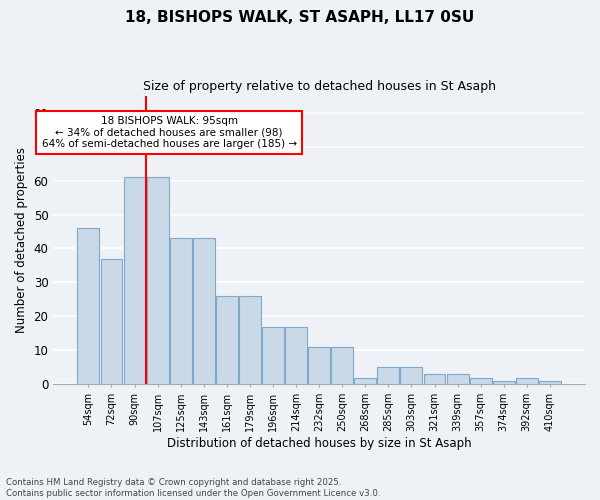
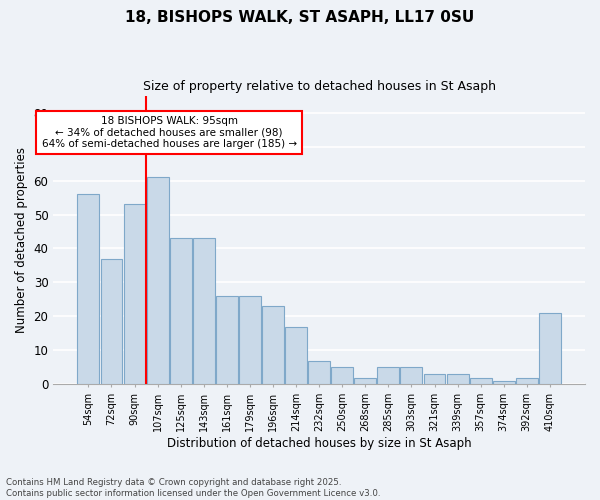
54sqm: 46 -> 56
90sqm: 61 -> 53
196sqm: 17 -> 23
232sqm: 11 -> 7
250sqm: 11 -> 5
410sqm: 1 -> 21
